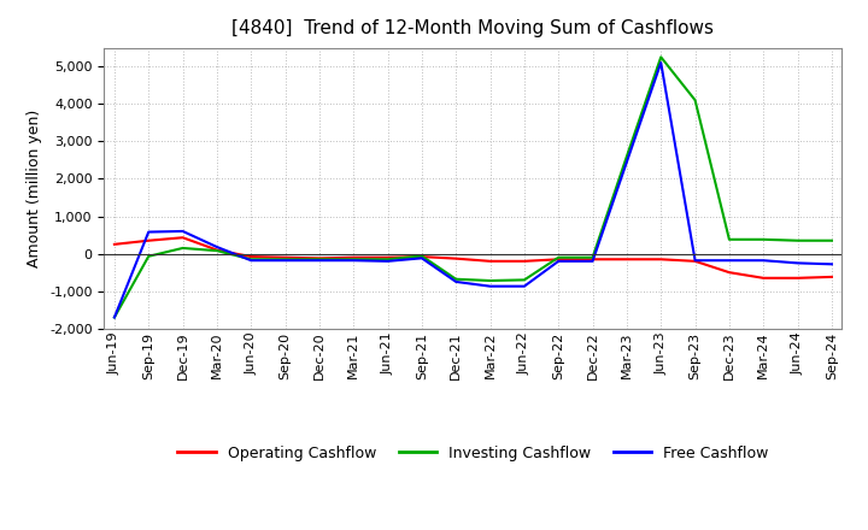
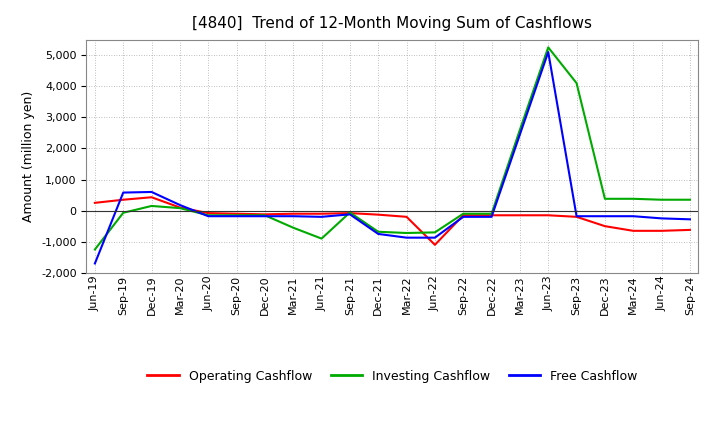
Investing Cashflow/Jun-19: -1,700 -> -1,250
Investing Cashflow/Mar-21: -150 -> -550
Investing Cashflow/Jun-21: -150 -> -900
Operating Cashflow/Jun-22: -200 -> -1,100
